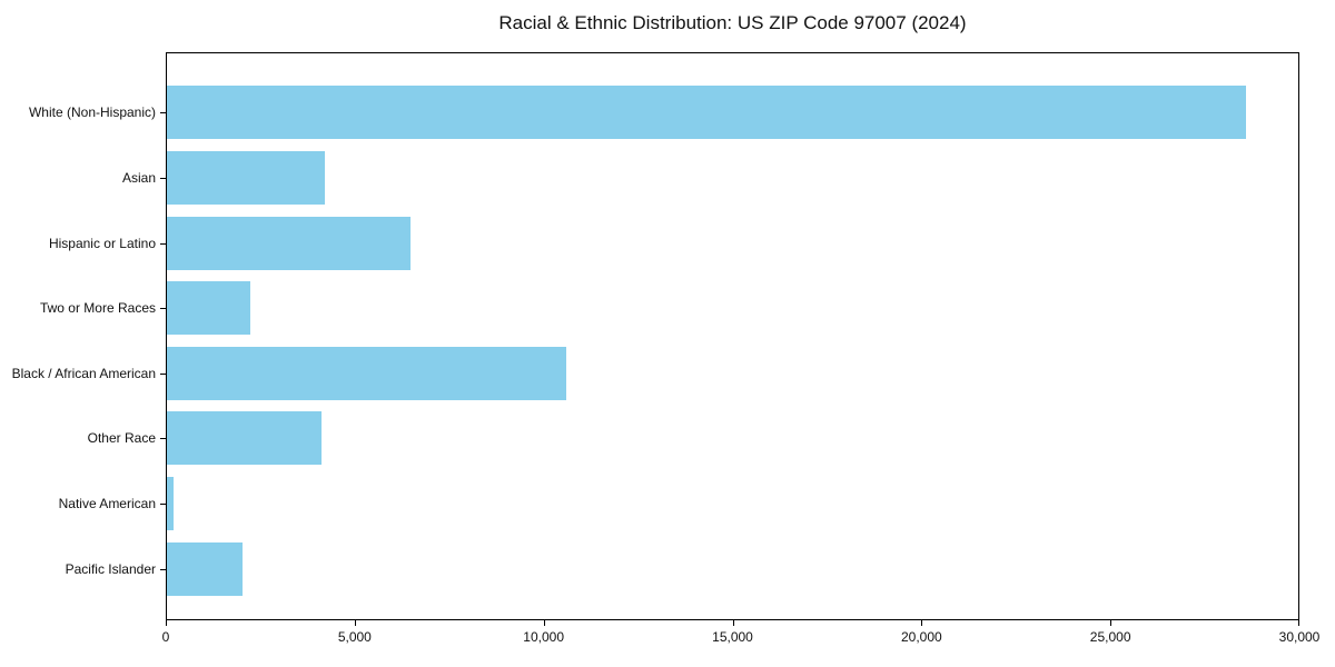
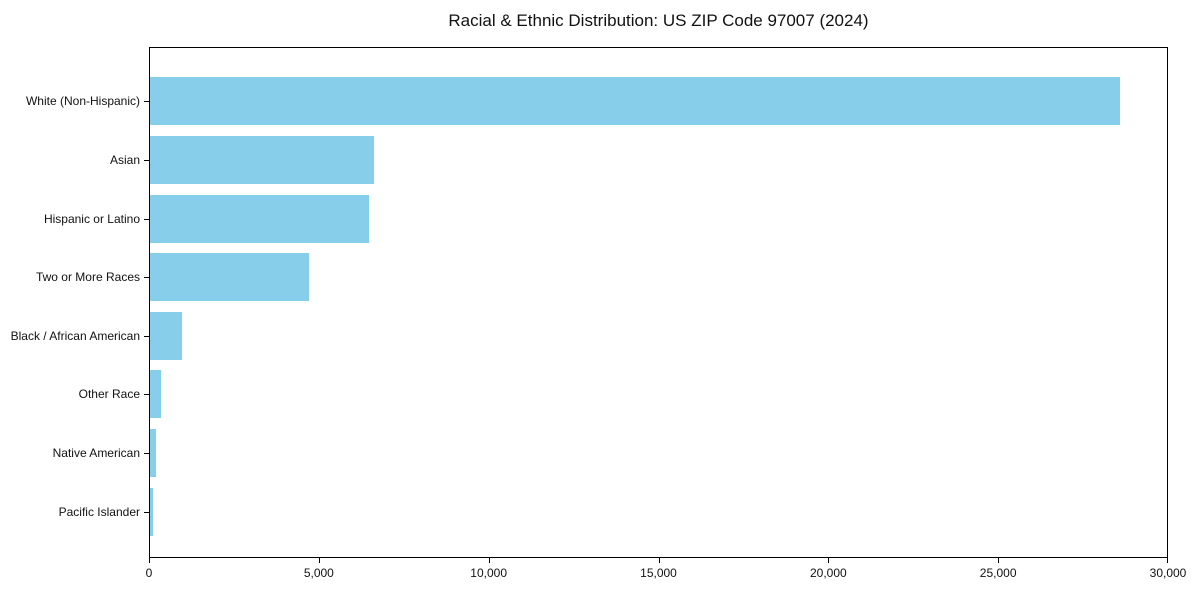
Asian: 4200 -> 6600
Two or More Races: 2200 -> 4700
Black / African American: 10600 -> 900
Other Race: 4100 -> 300
Pacific Islander: 2000 -> 100
